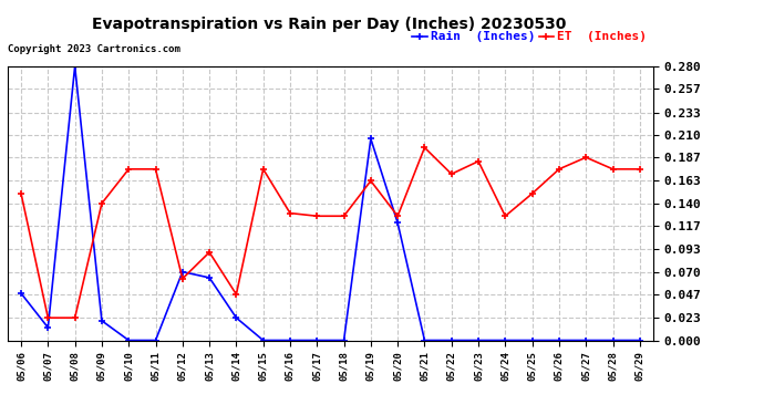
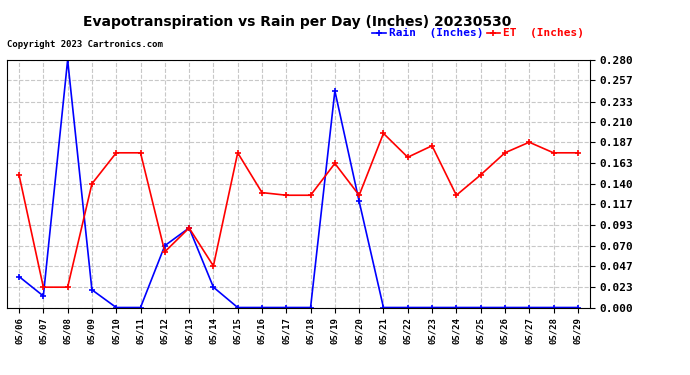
Rain (Inches)/05/06: 0.048 -> 0.035
Rain (Inches)/05/13: 0.064 -> 0.090
Rain (Inches)/05/19: 0.206 -> 0.245
